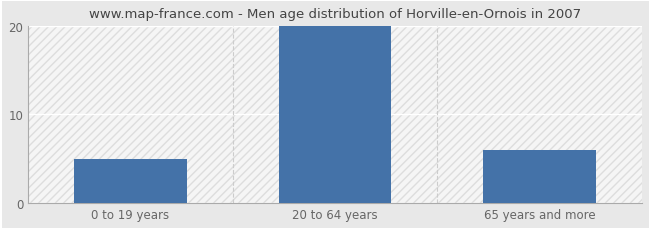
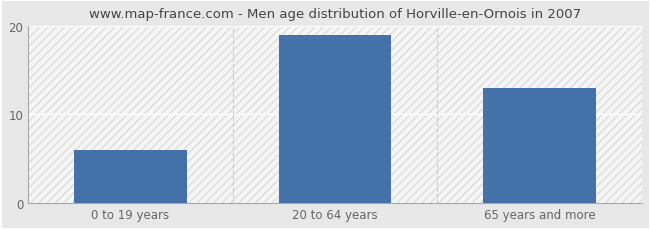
0 to 19 years: 5 -> 6
20 to 64 years: 20 -> 19
65 years and more: 6 -> 13
